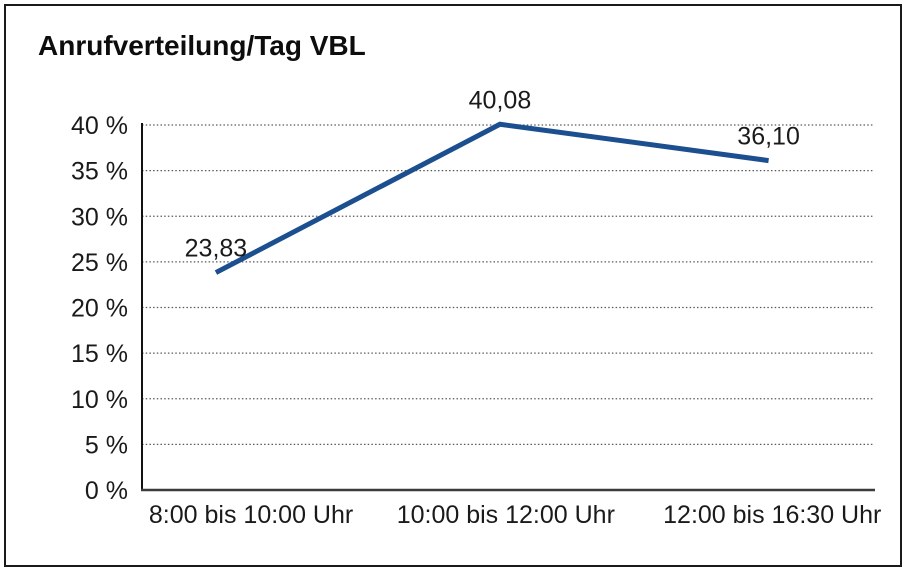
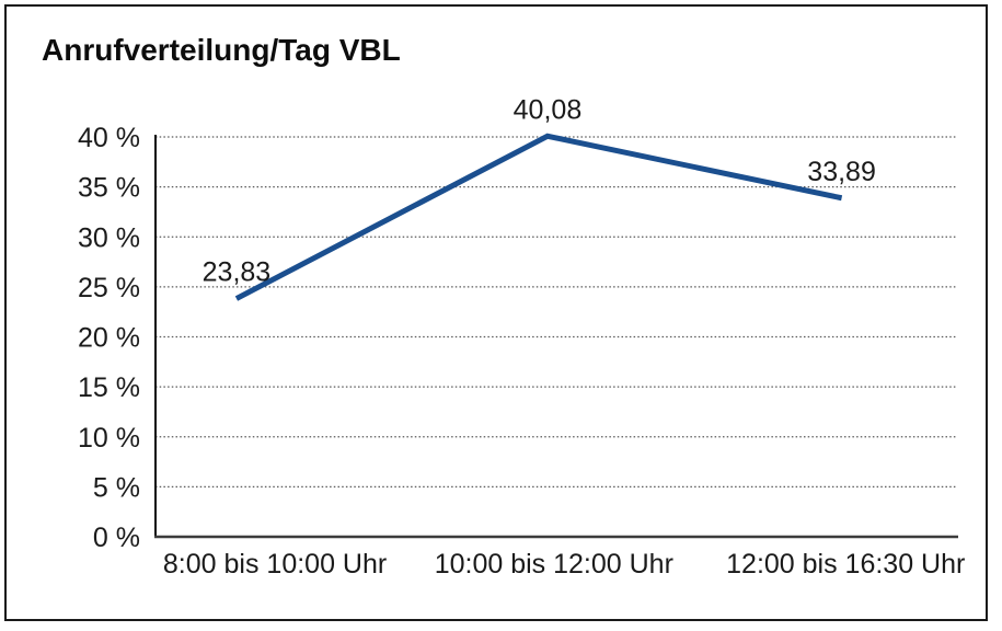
12:00 bis 16:30 Uhr: 36,10 -> 33,89
